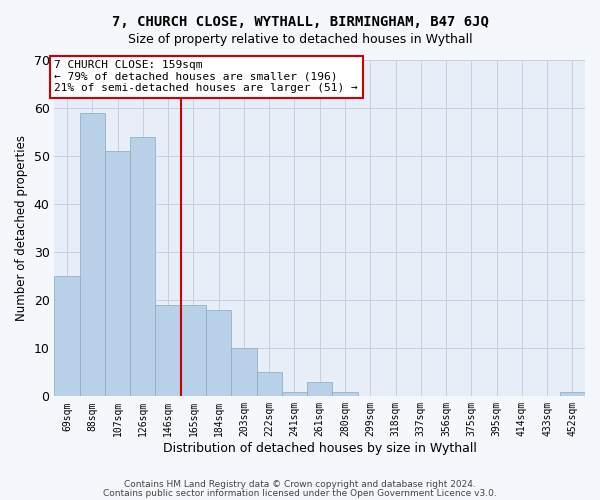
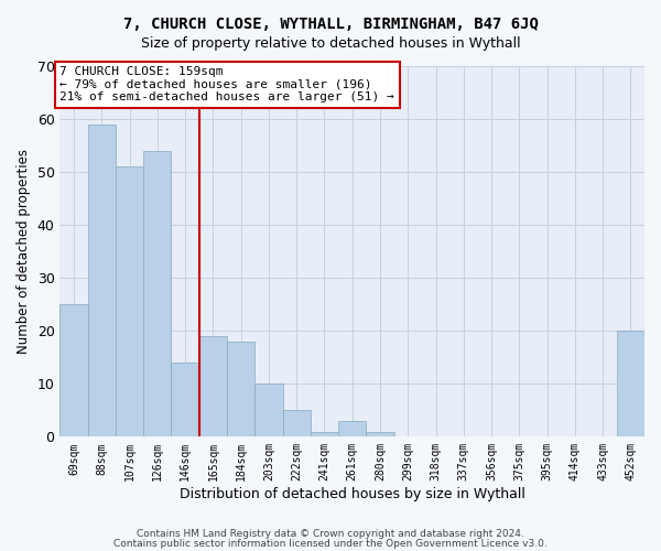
146sqm: 19 -> 14
452sqm: 1 -> 20
